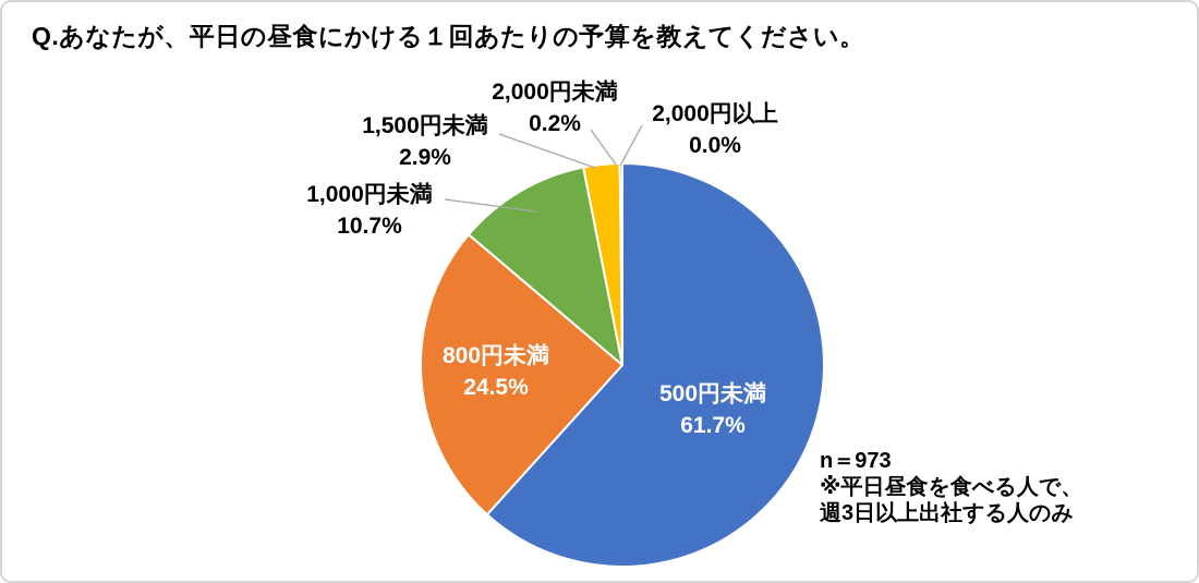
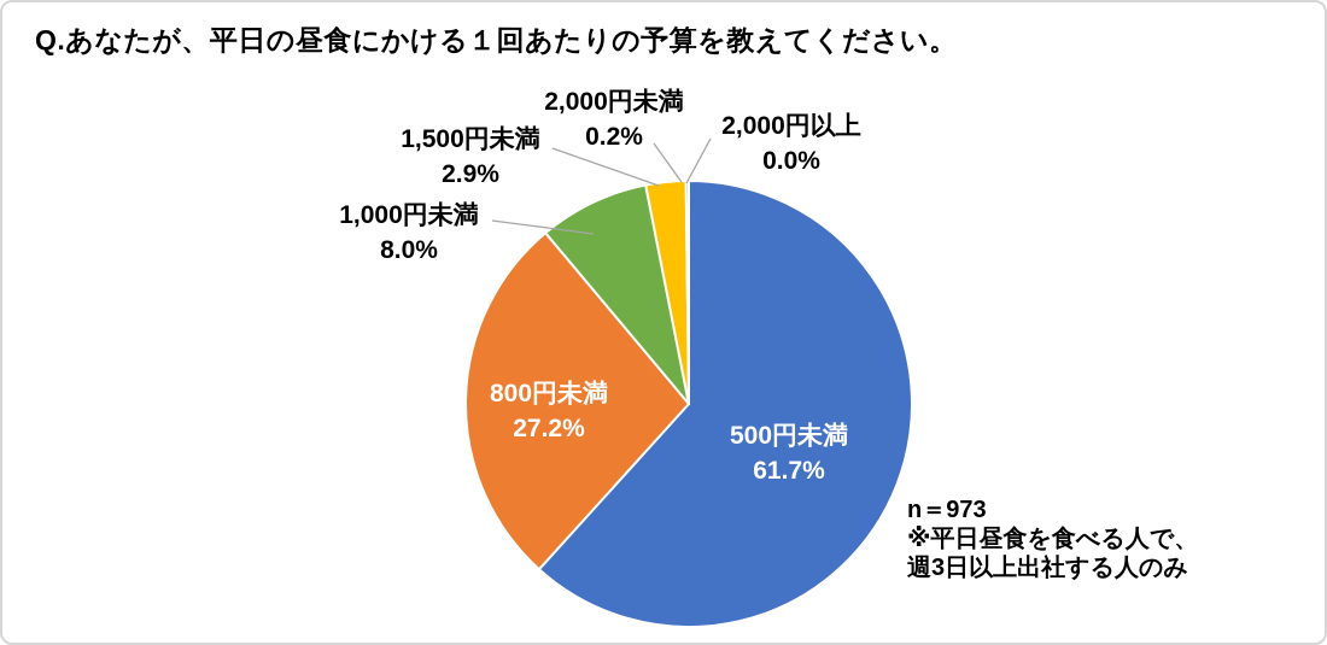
800円未満: 24.5% -> 27.2%
1,000円未満: 10.7% -> 8.0%
